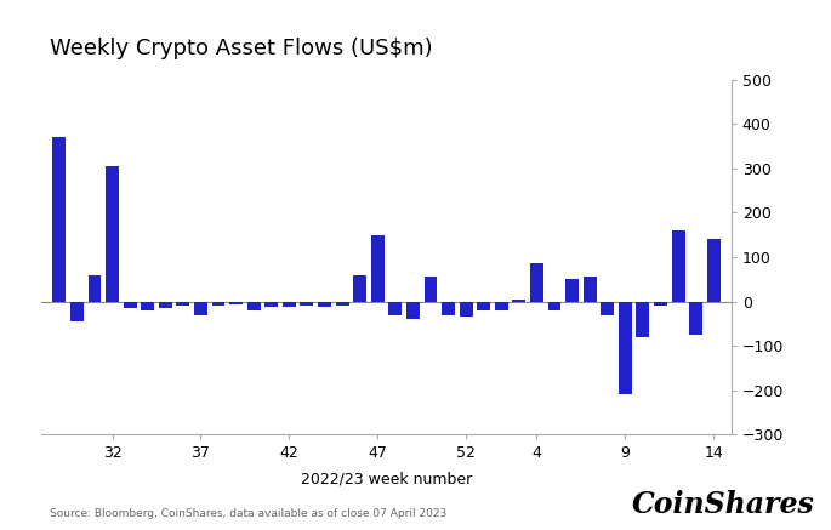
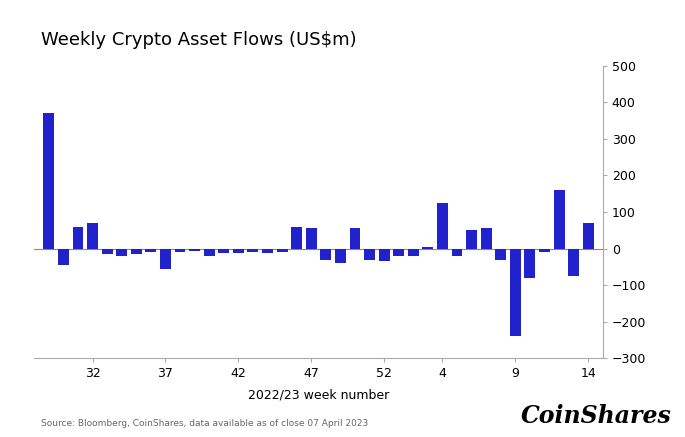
32: 305 -> 70
37: -30 -> -55
47: 150 -> 55
4: 85 -> 125
9: -210 -> -240
14: 140 -> 70
